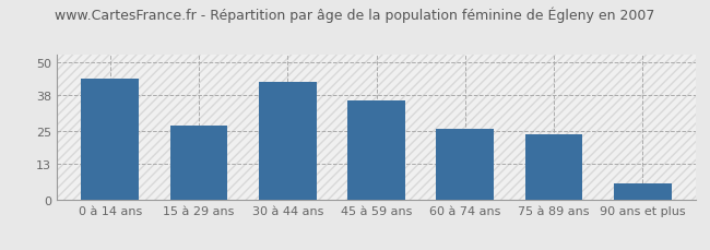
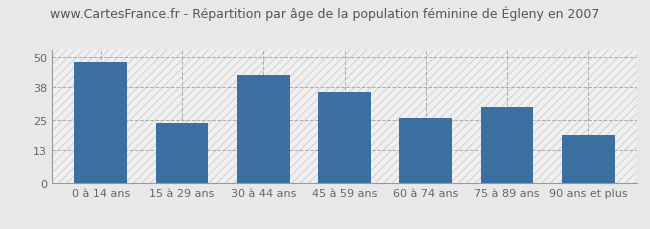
0 à 14 ans: 44 -> 48
15 à 29 ans: 27 -> 24
75 à 89 ans: 24 -> 30
90 ans et plus: 6 -> 19
